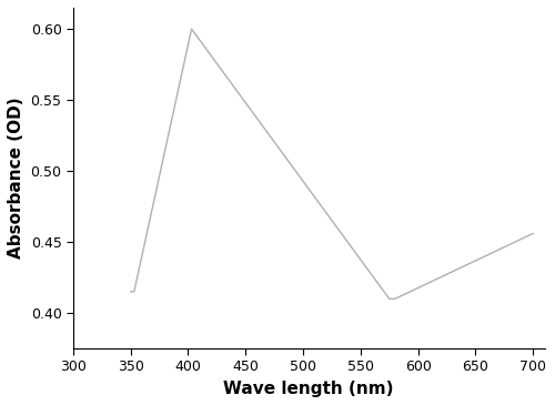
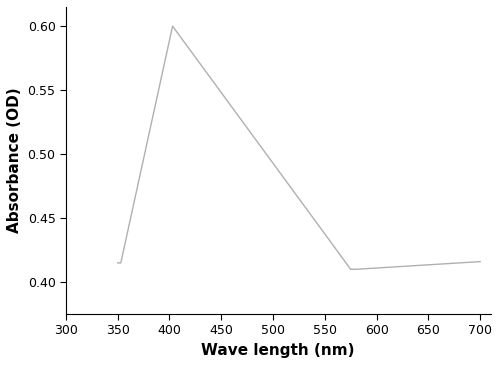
700: 0.456 -> 0.416
